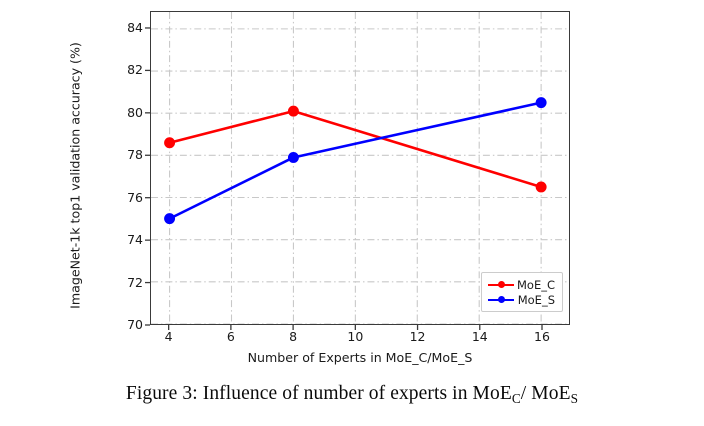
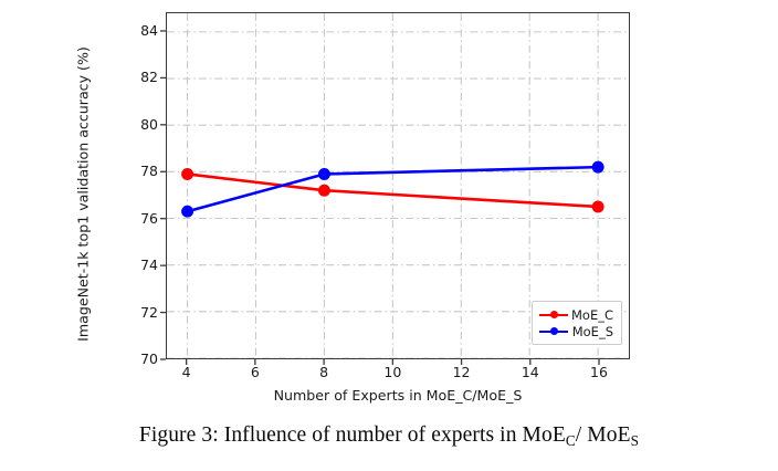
MoE_C/4: 78.6 -> 77.9
MoE_S/4: 75.0 -> 76.3
MoE_C/8: 80.1 -> 77.2
MoE_S/16: 80.5 -> 78.2
